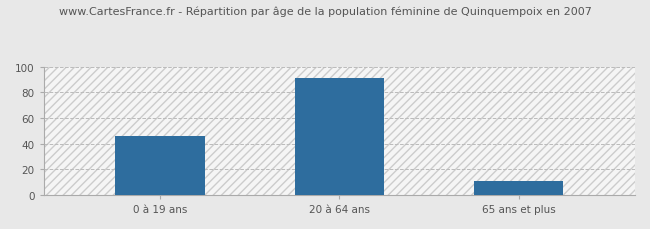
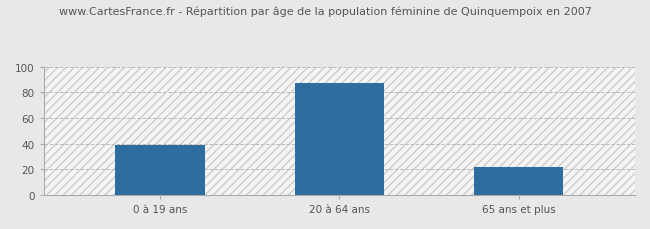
0 à 19 ans: 46 -> 39
20 à 64 ans: 91 -> 87
65 ans et plus: 11 -> 22
